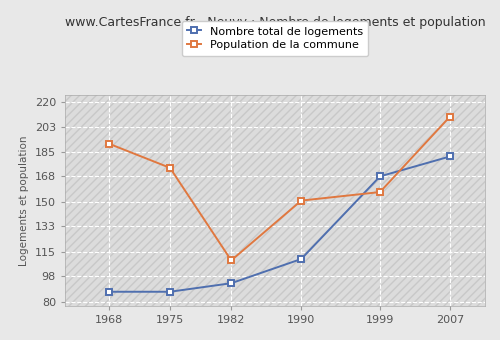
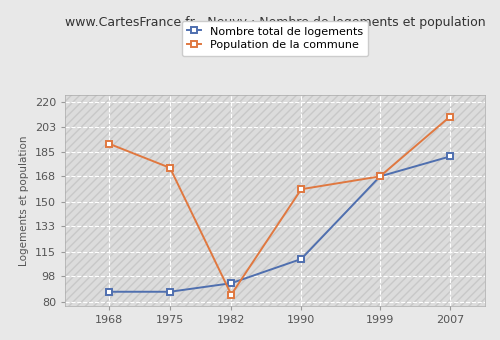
Population de la commune/1982: 109 -> 85
Population de la commune/1990: 151 -> 159
Population de la commune/1999: 157 -> 168
